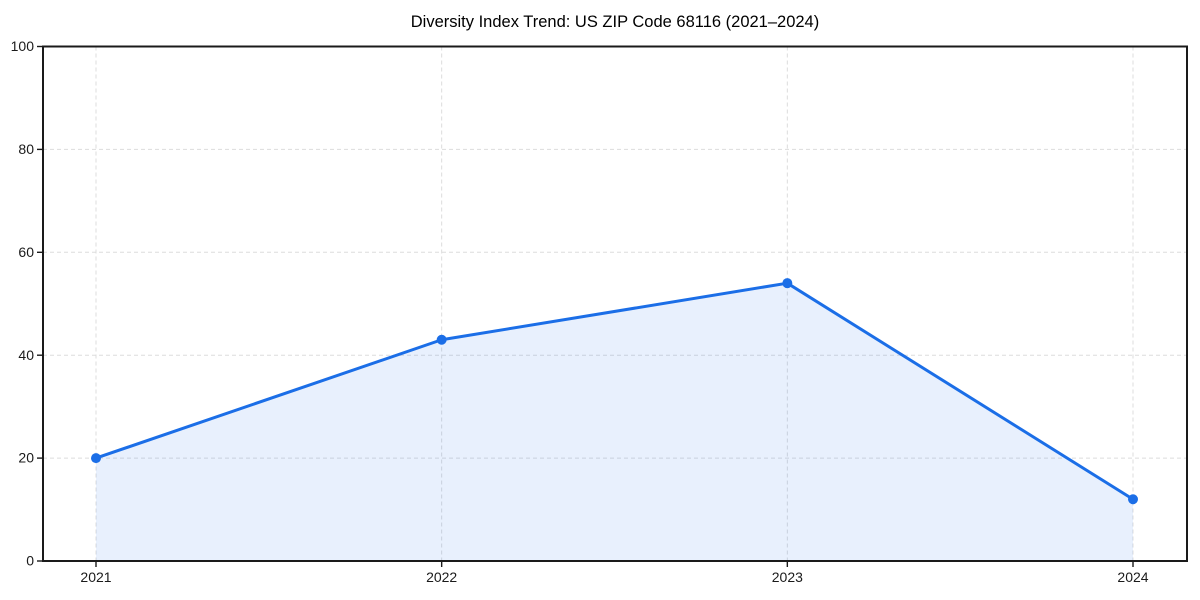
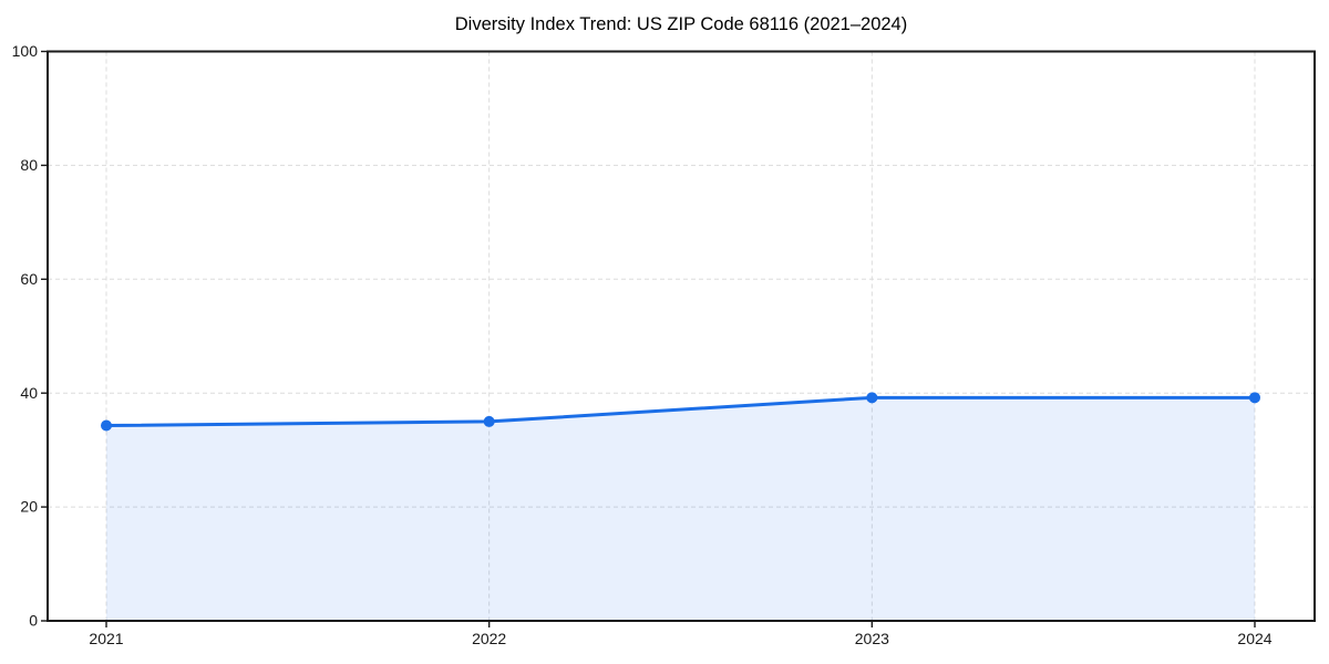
2021: 20 -> 34
2022: 43 -> 35
2023: 54 -> 39
2024: 12 -> 39
